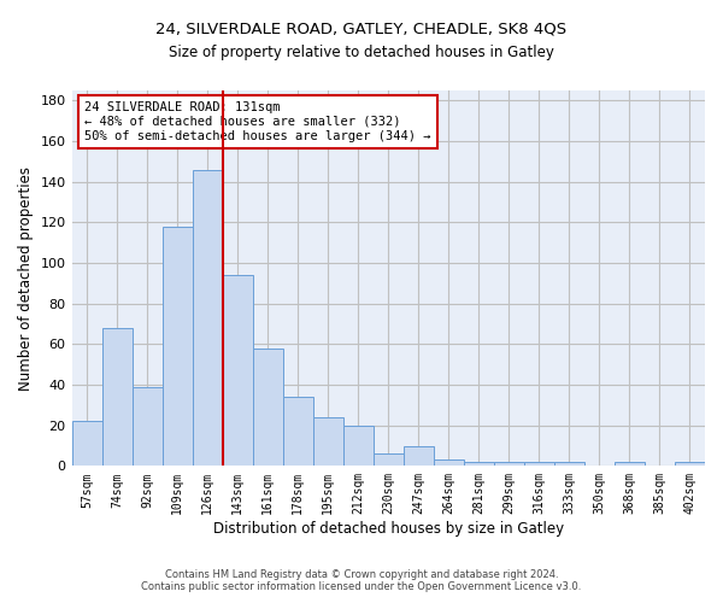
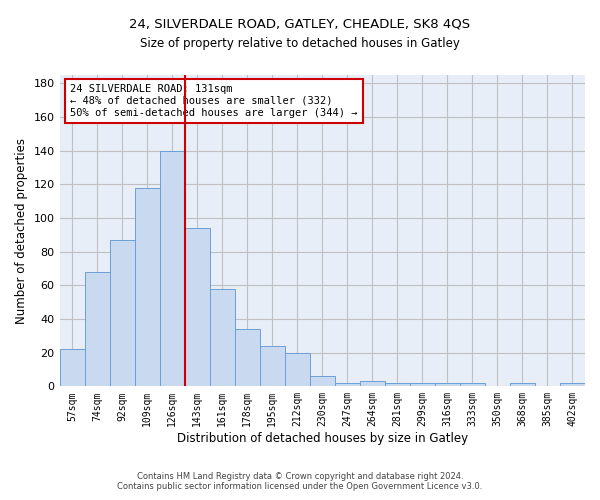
92sqm: 39 -> 87
126sqm: 146 -> 140
247sqm: 10 -> 2
